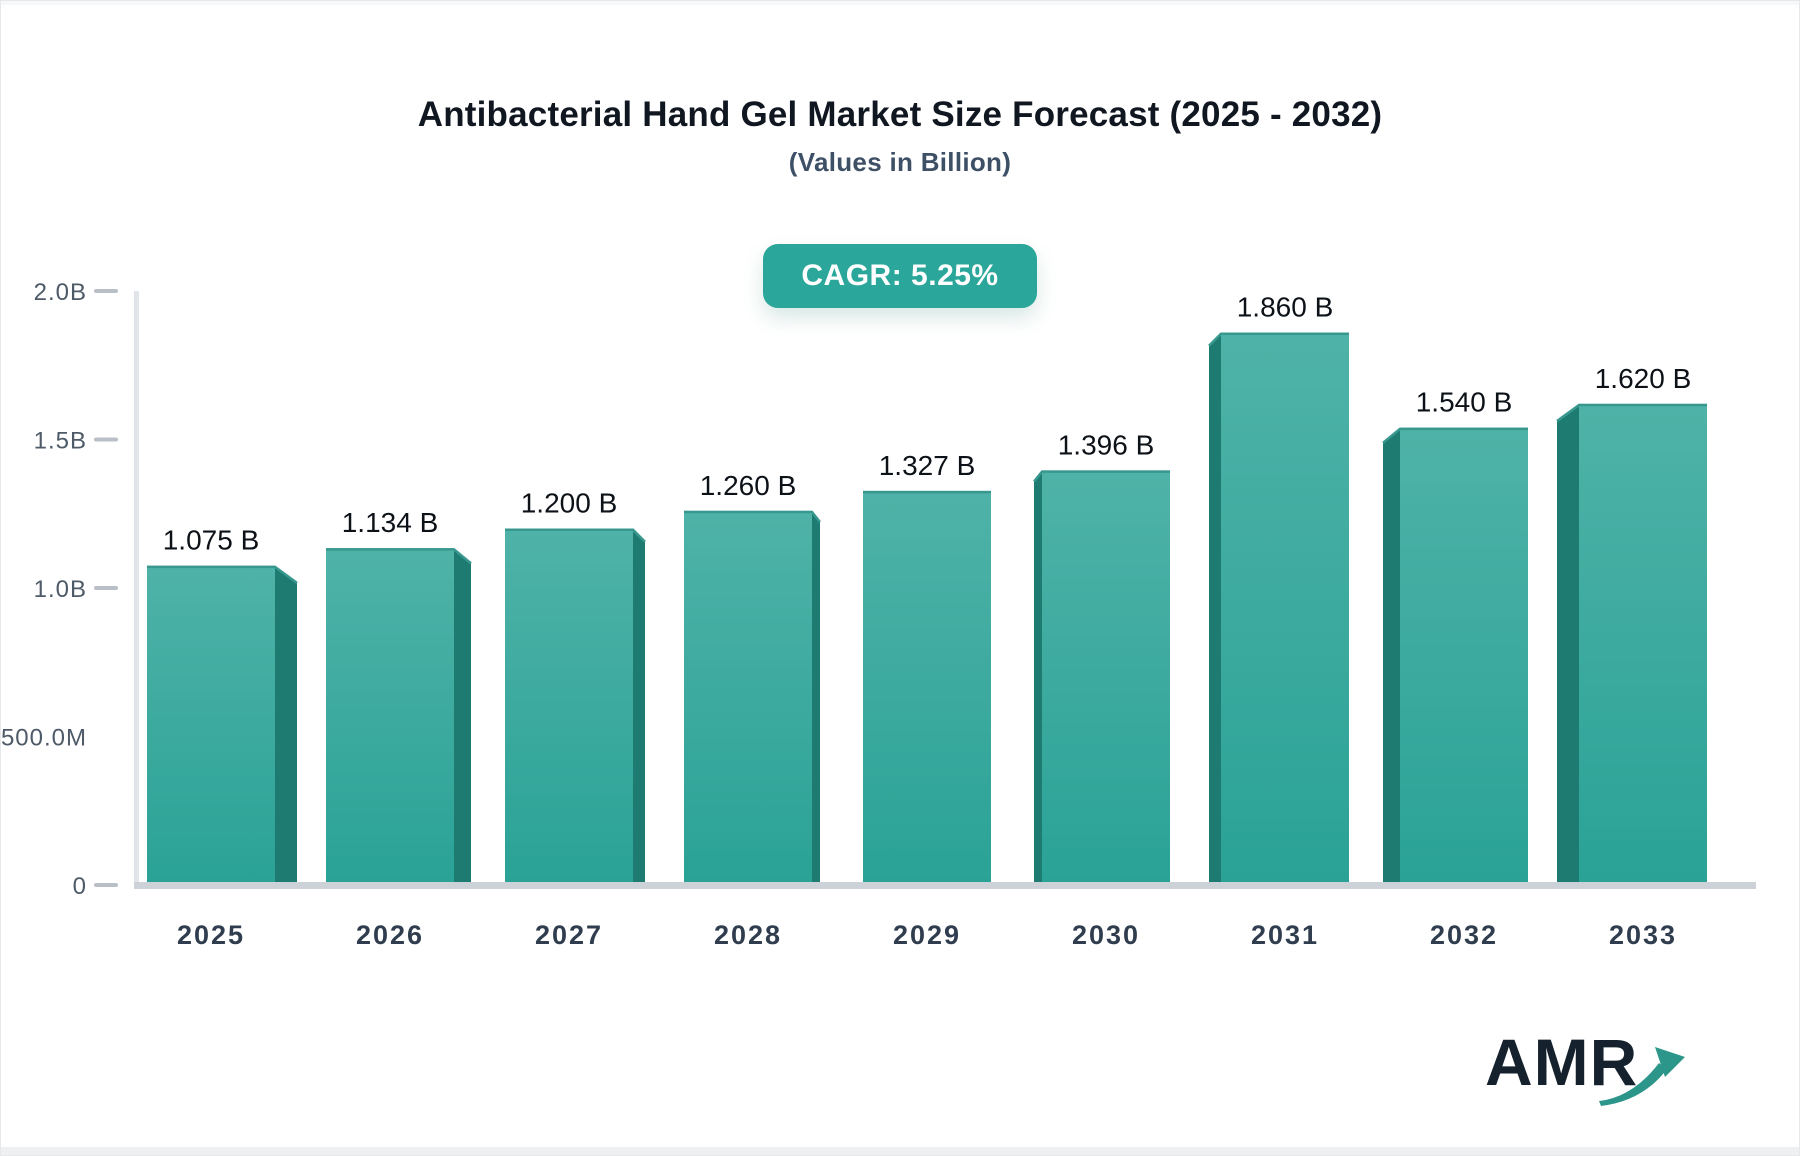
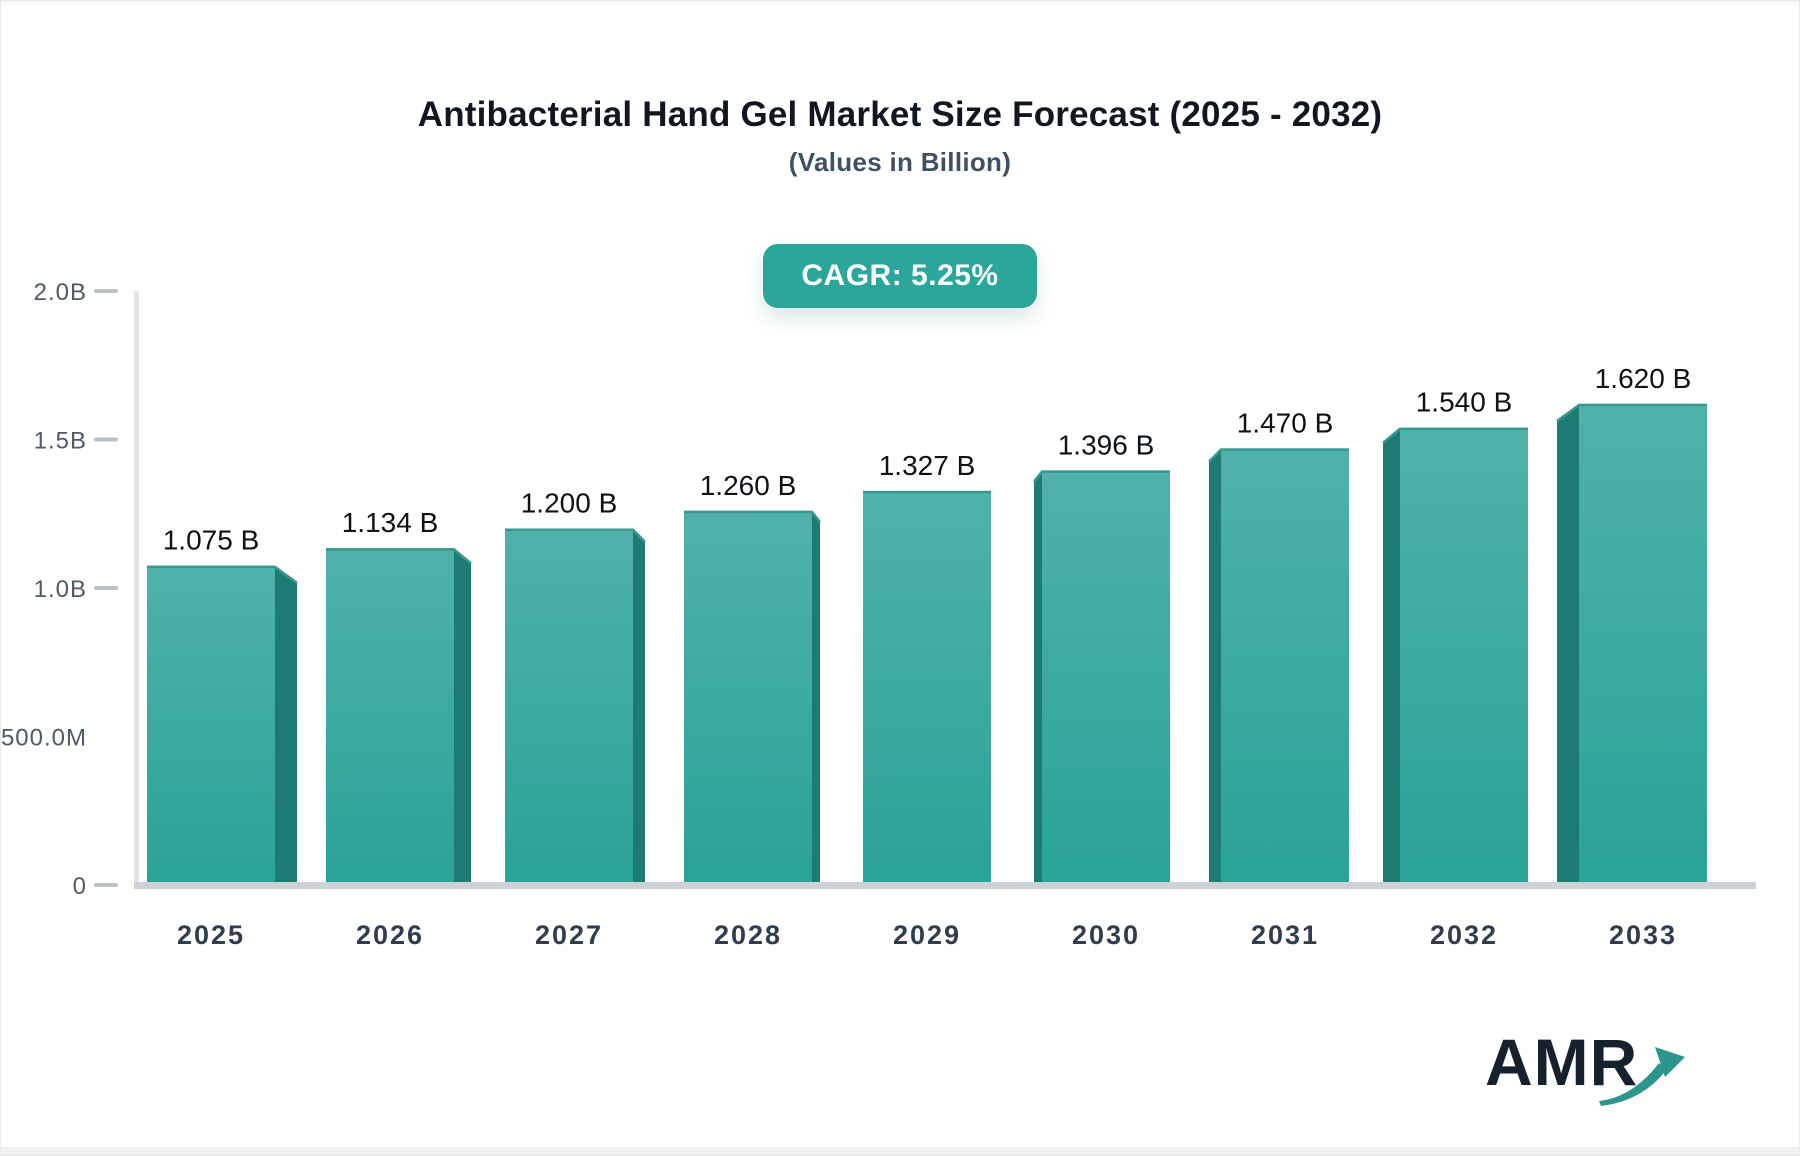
2031: 1.860 -> 1.470
